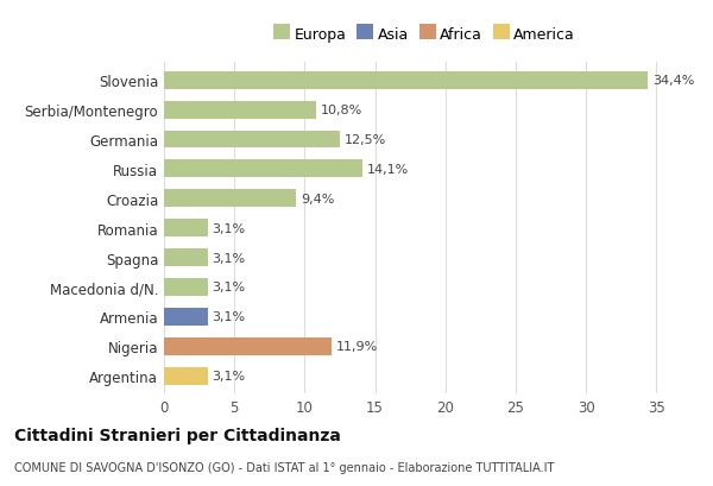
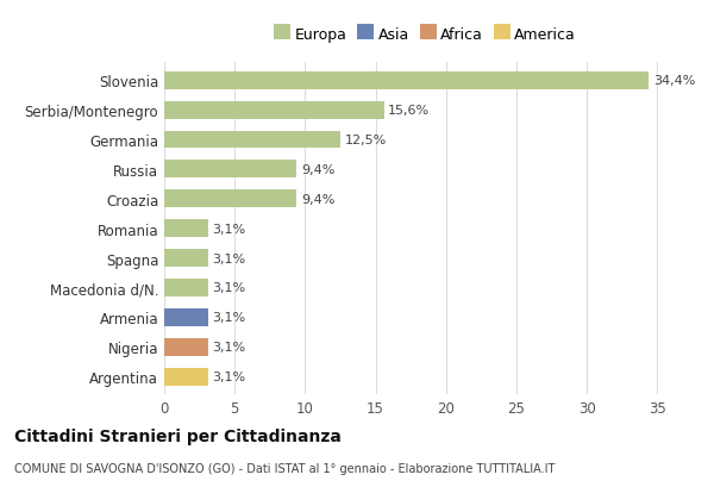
Serbia/Montenegro: 10,8% -> 15,6%
Russia: 14,1% -> 9,4%
Nigeria: 11,9% -> 3,1%
